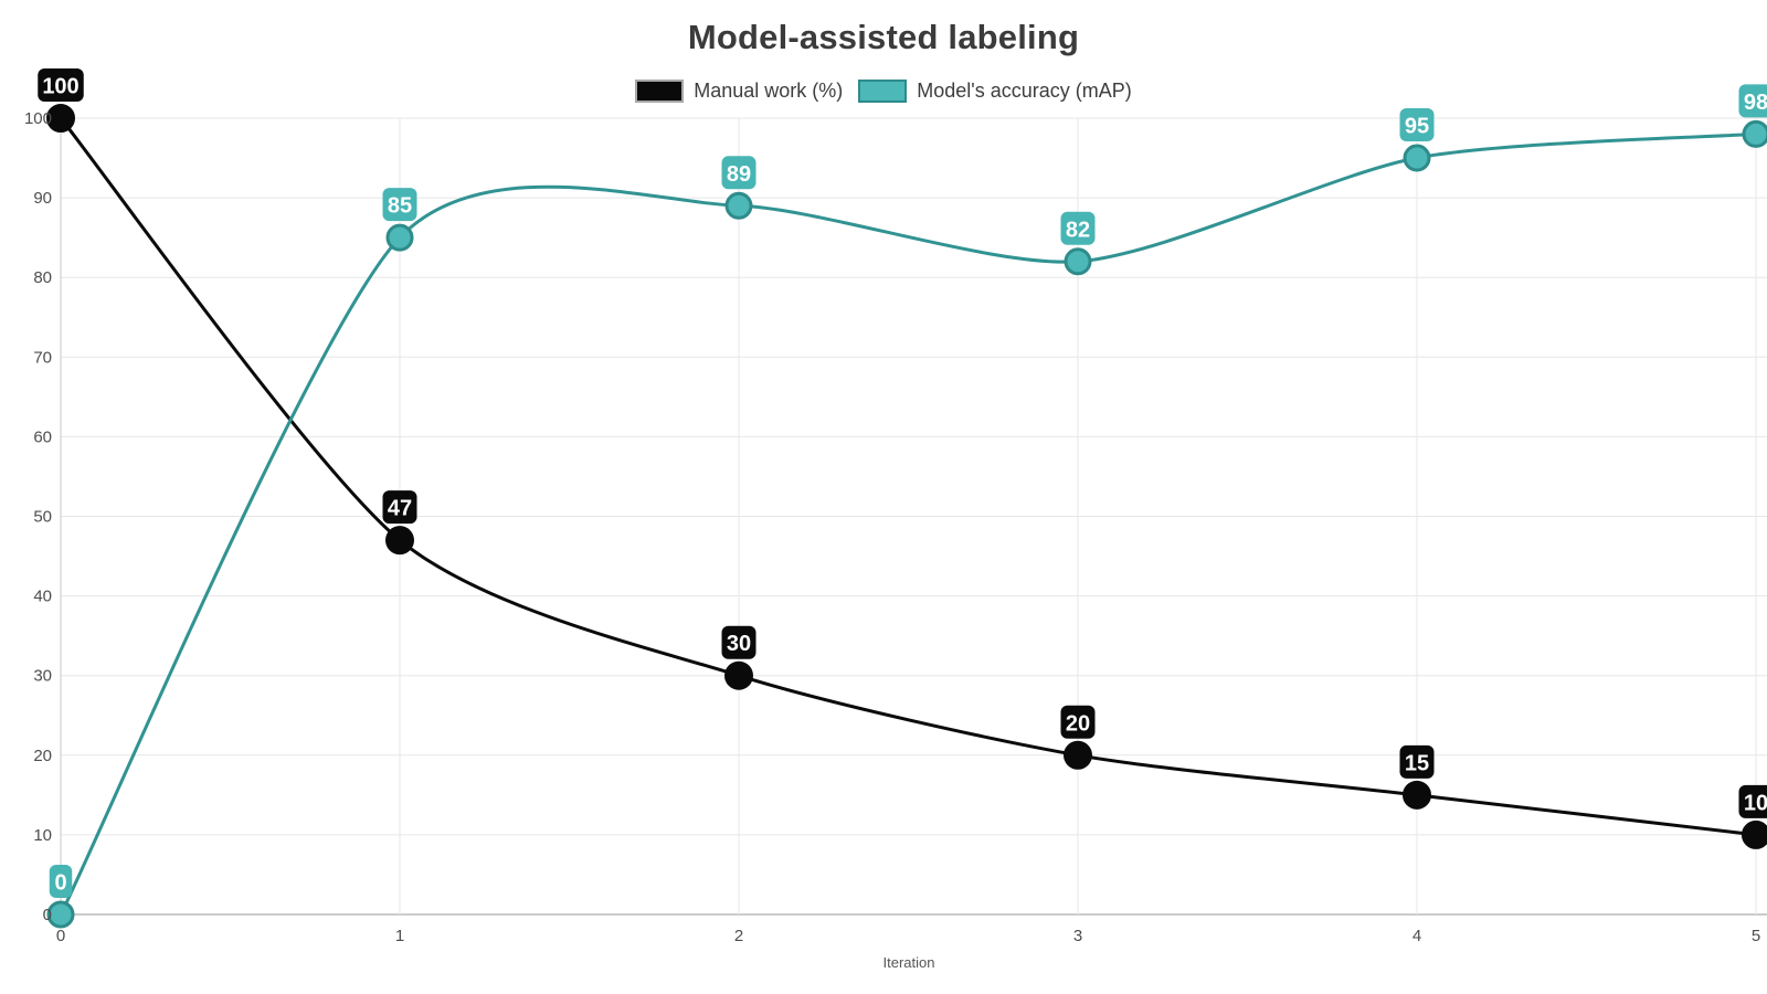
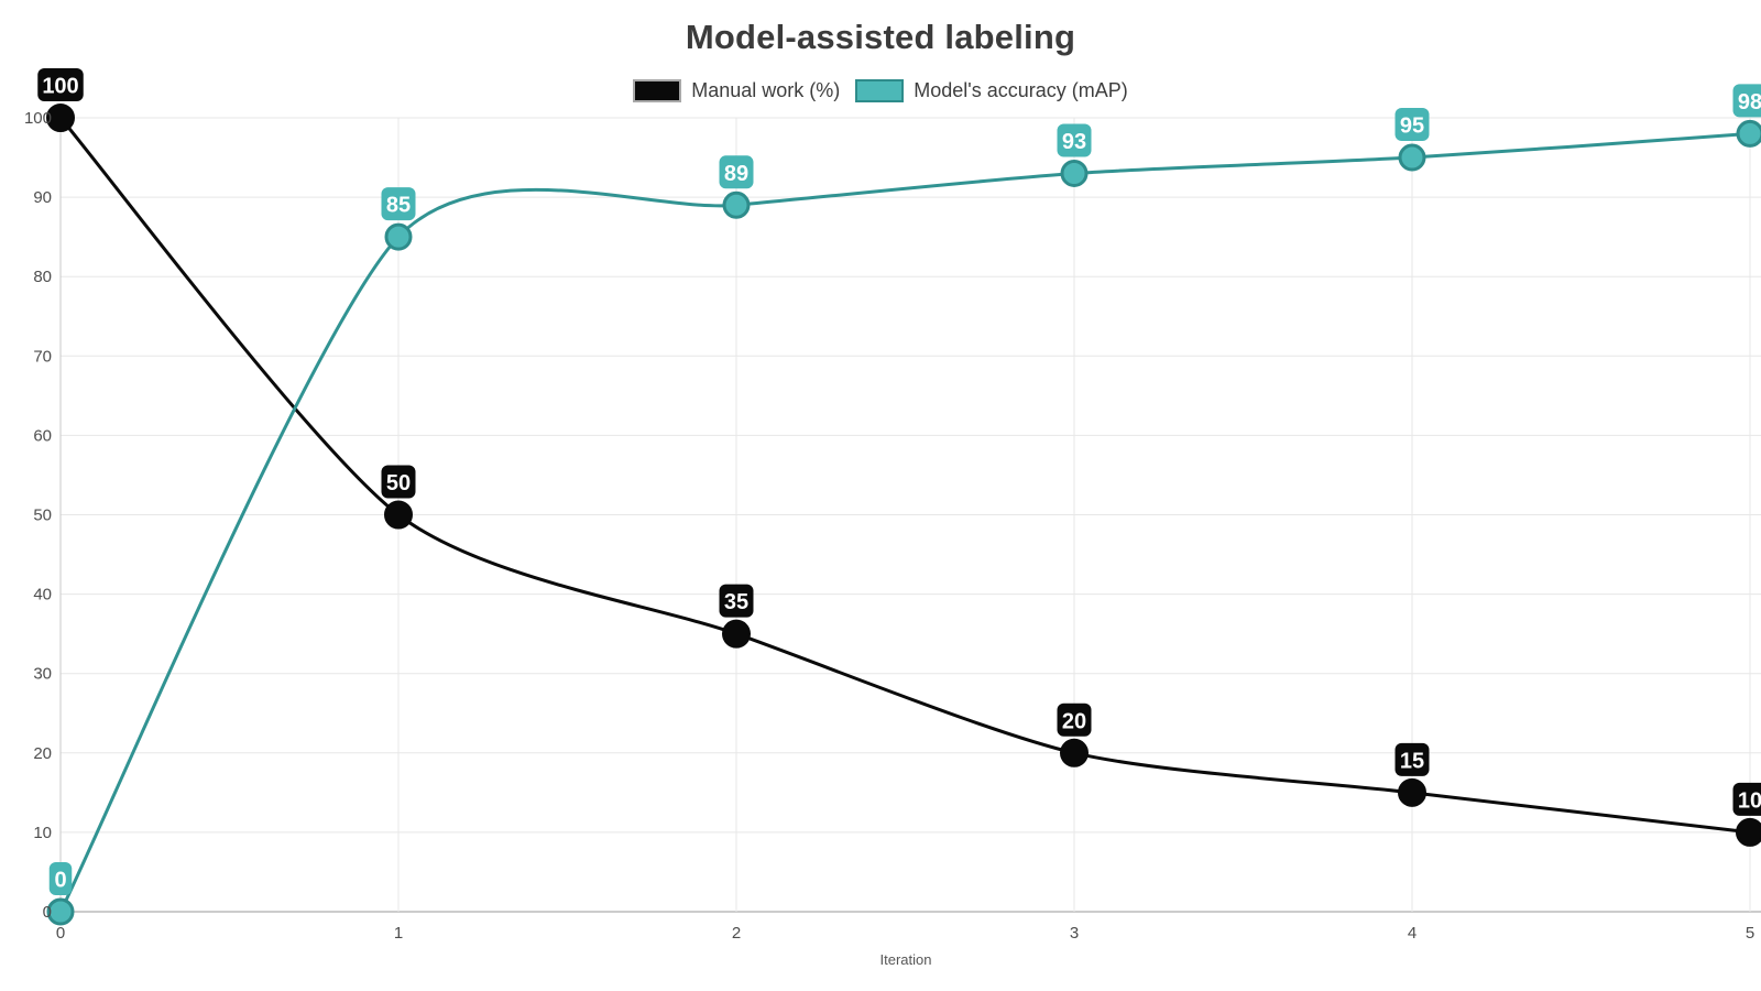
Manual work (%)/1: 47 -> 50
Manual work (%)/2: 30 -> 35
Model's accuracy (mAP)/3: 82 -> 93
